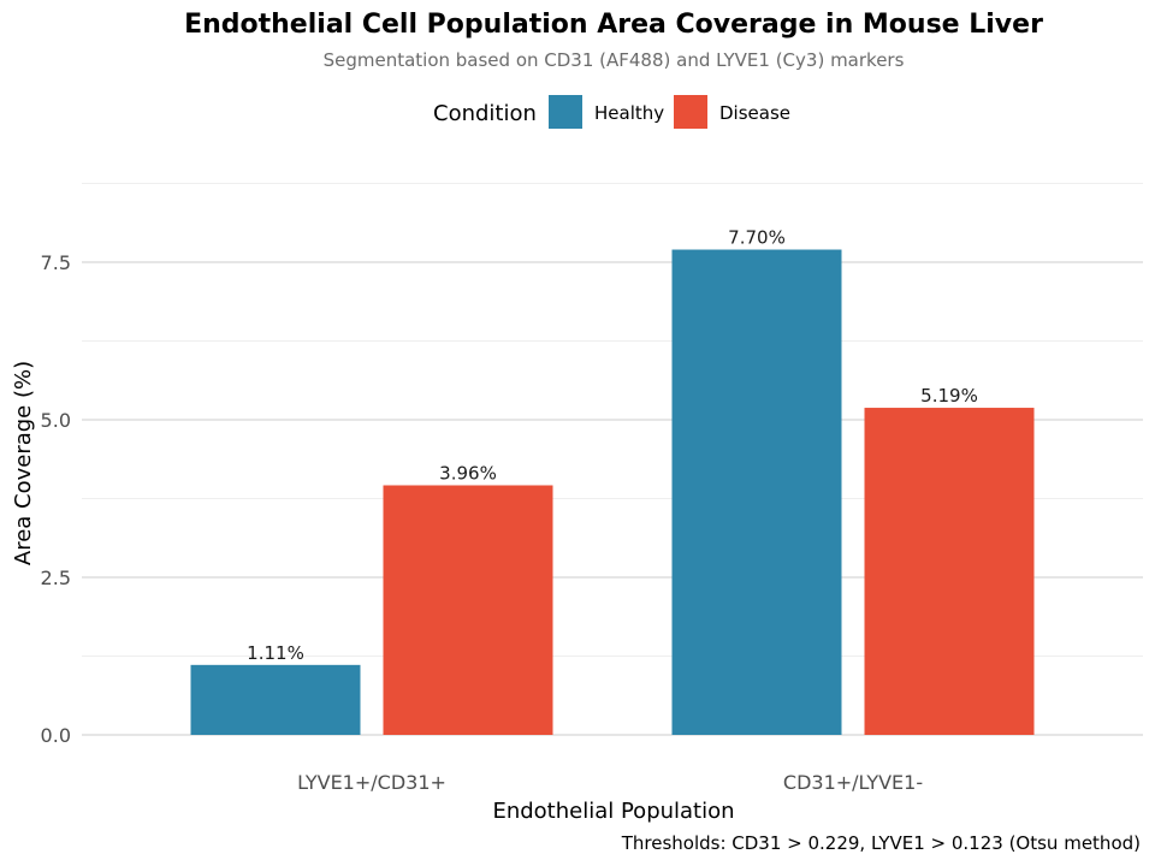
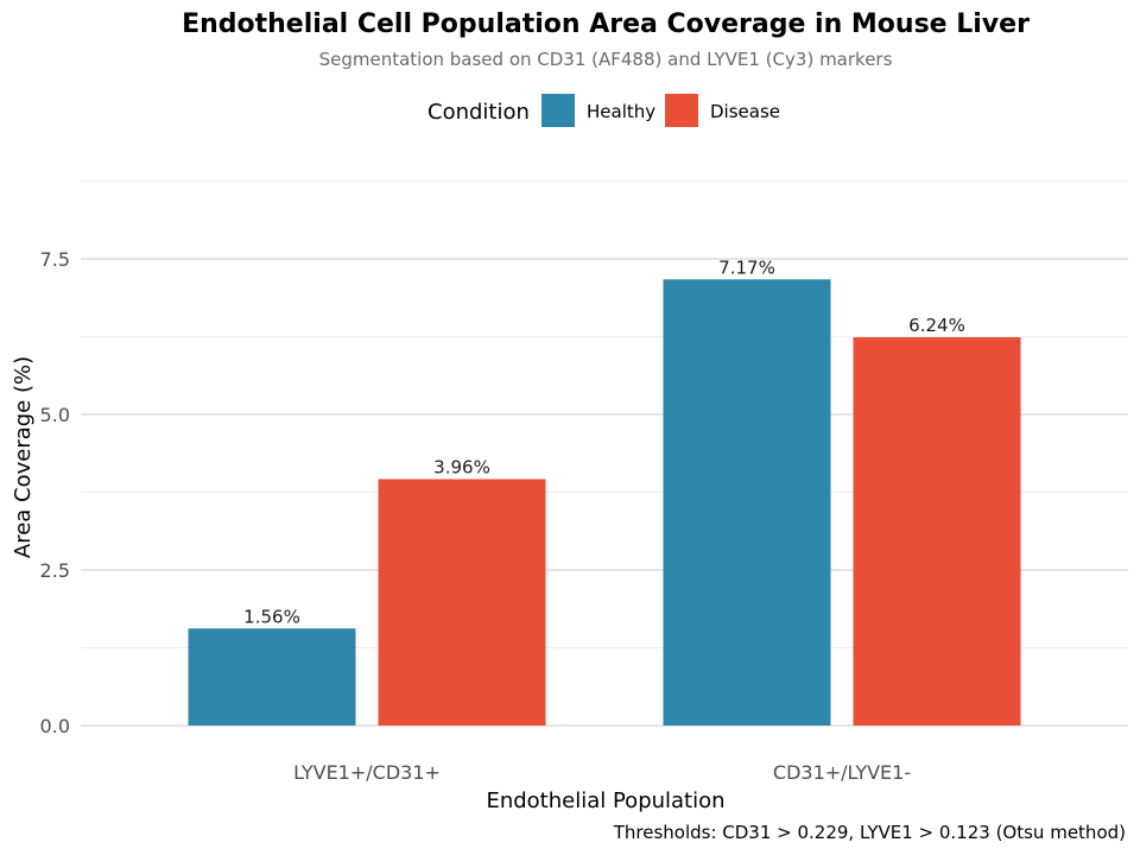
Healthy/LYVE1+/CD31+: 1.11% -> 1.56%
Healthy/CD31+/LYVE1-: 7.70% -> 7.17%
Disease/CD31+/LYVE1-: 5.19% -> 6.24%
